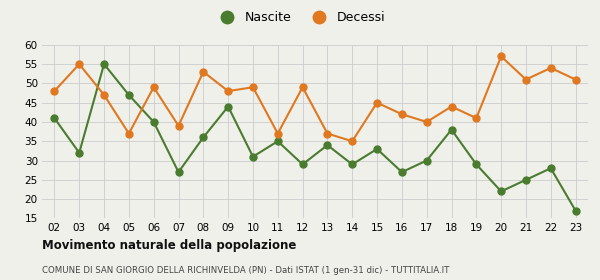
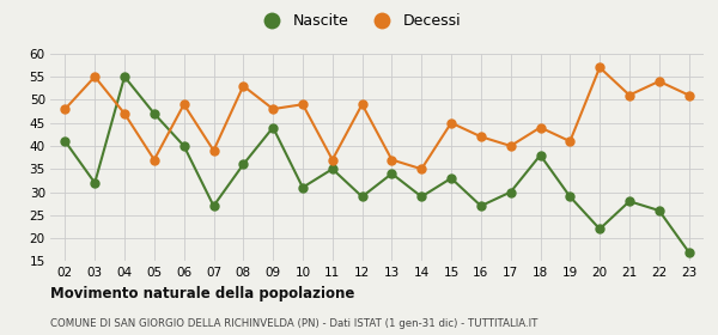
Nascite/21: 25 -> 28
Nascite/22: 28 -> 26
